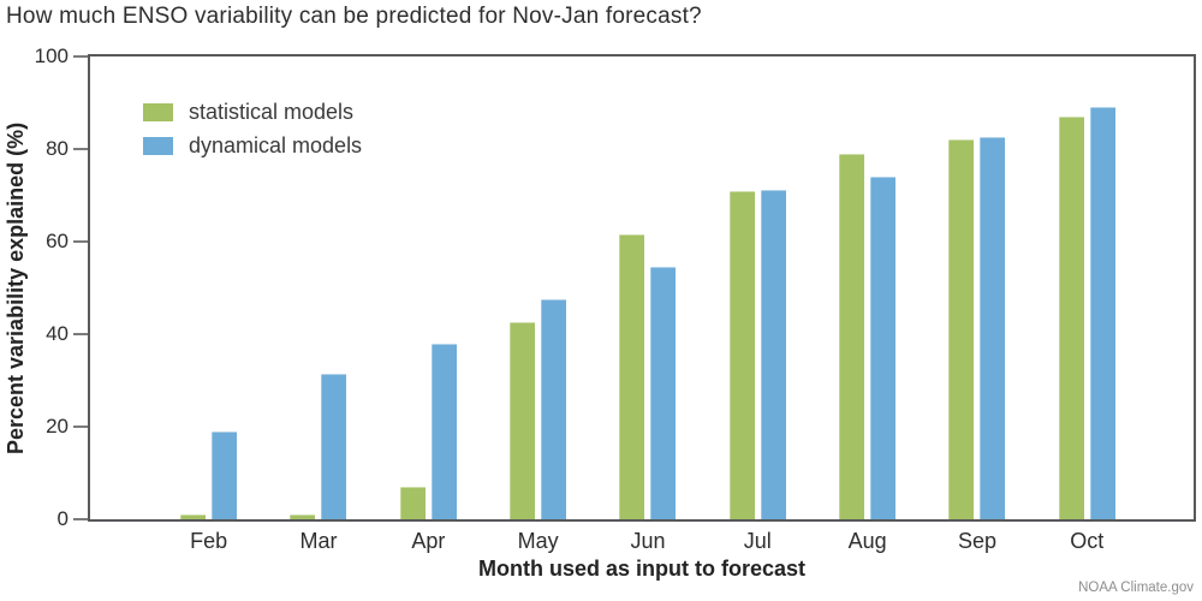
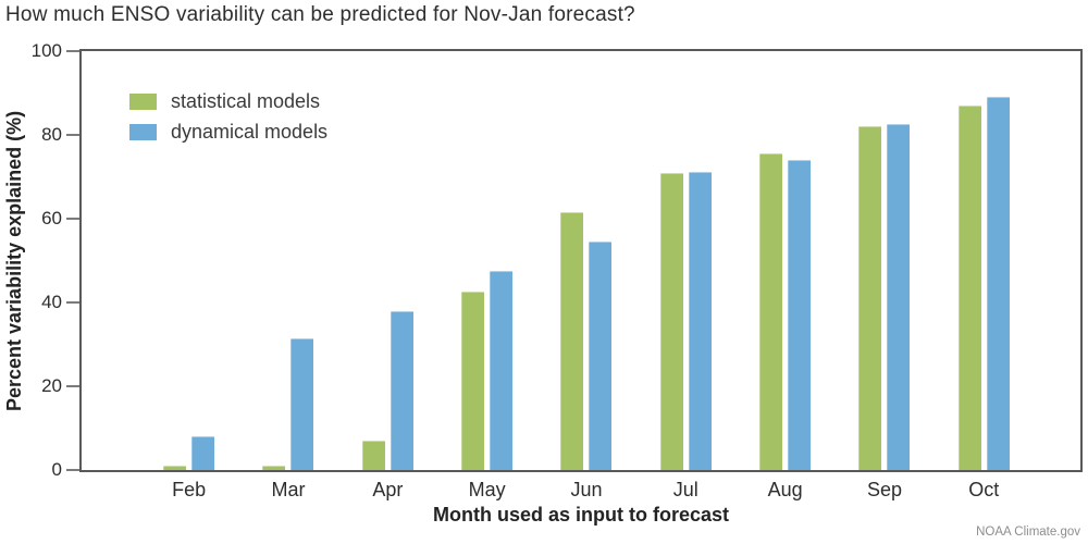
dynamical models/Feb: 19 -> 8
statistical models/Aug: 79 -> 76
